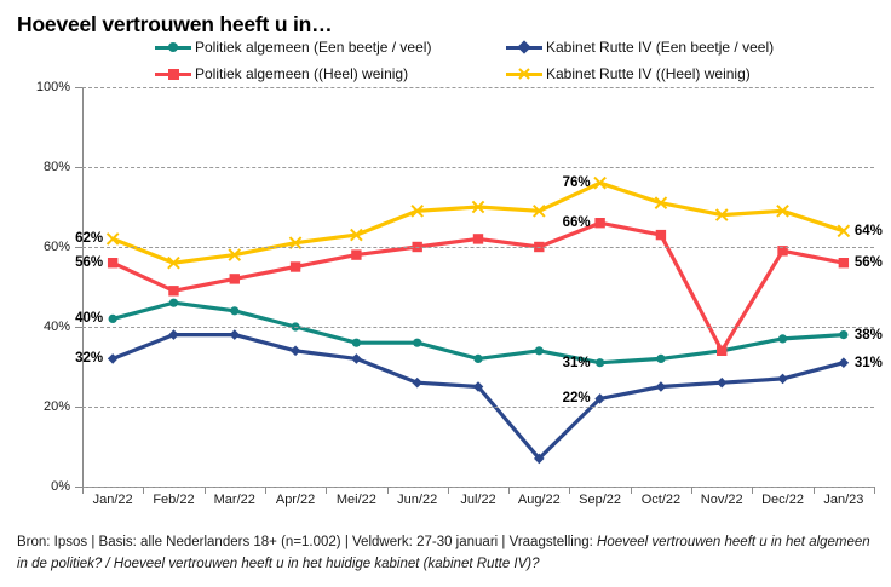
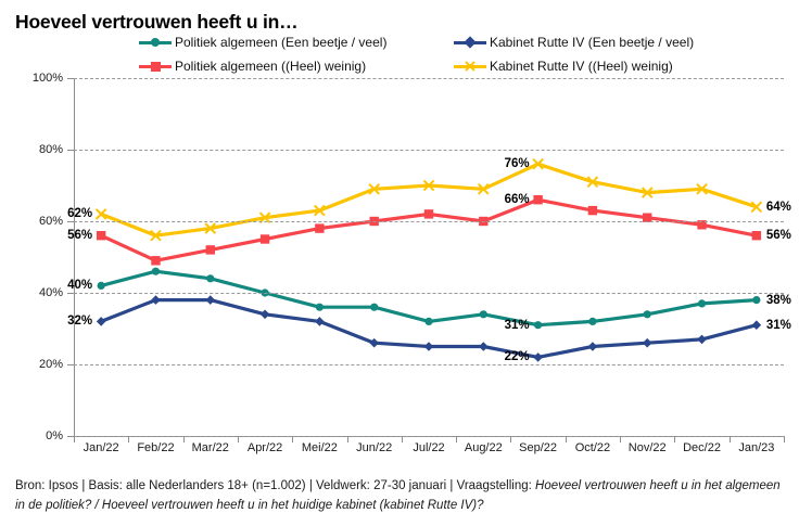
Kabinet Rutte IV (Een beetje / veel)/Aug/22: 7% -> 25%
Politiek algemeen ((Heel) weinig)/Nov/22: 34% -> 61%
